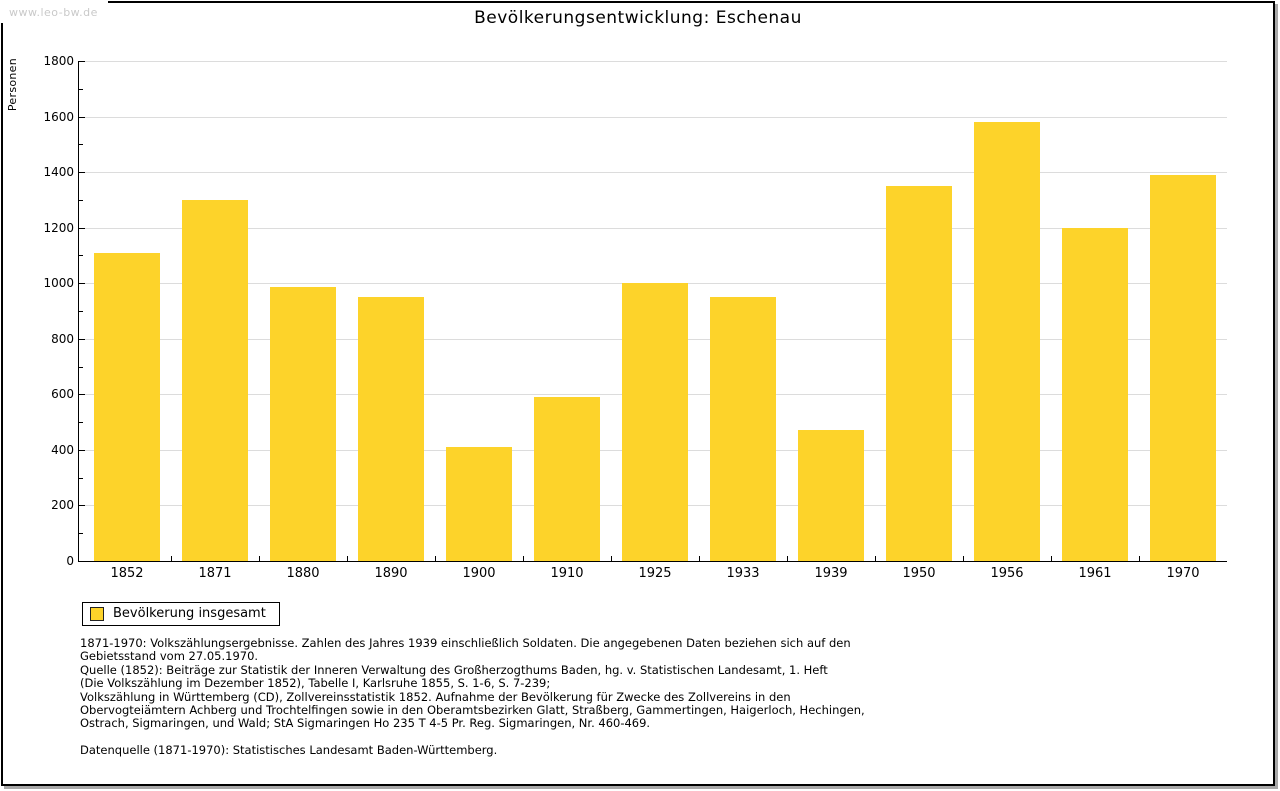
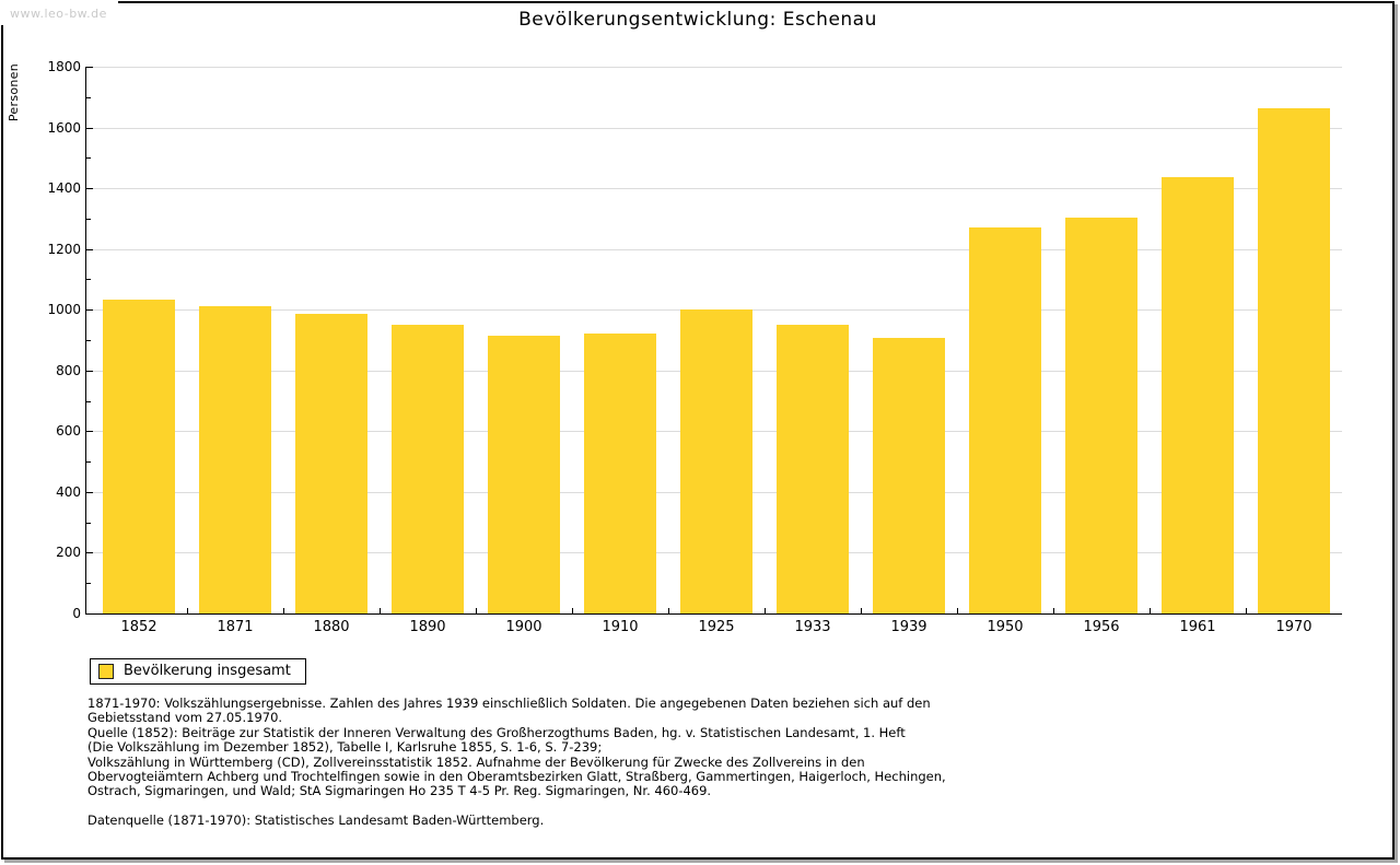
1852: 1110 -> 1030
1871: 1300 -> 1010
1900: 410 -> 920
1910: 590 -> 920
1939: 470 -> 910
1950: 1350 -> 1270
1956: 1580 -> 1300
1961: 1200 -> 1440
1970: 1390 -> 1660
